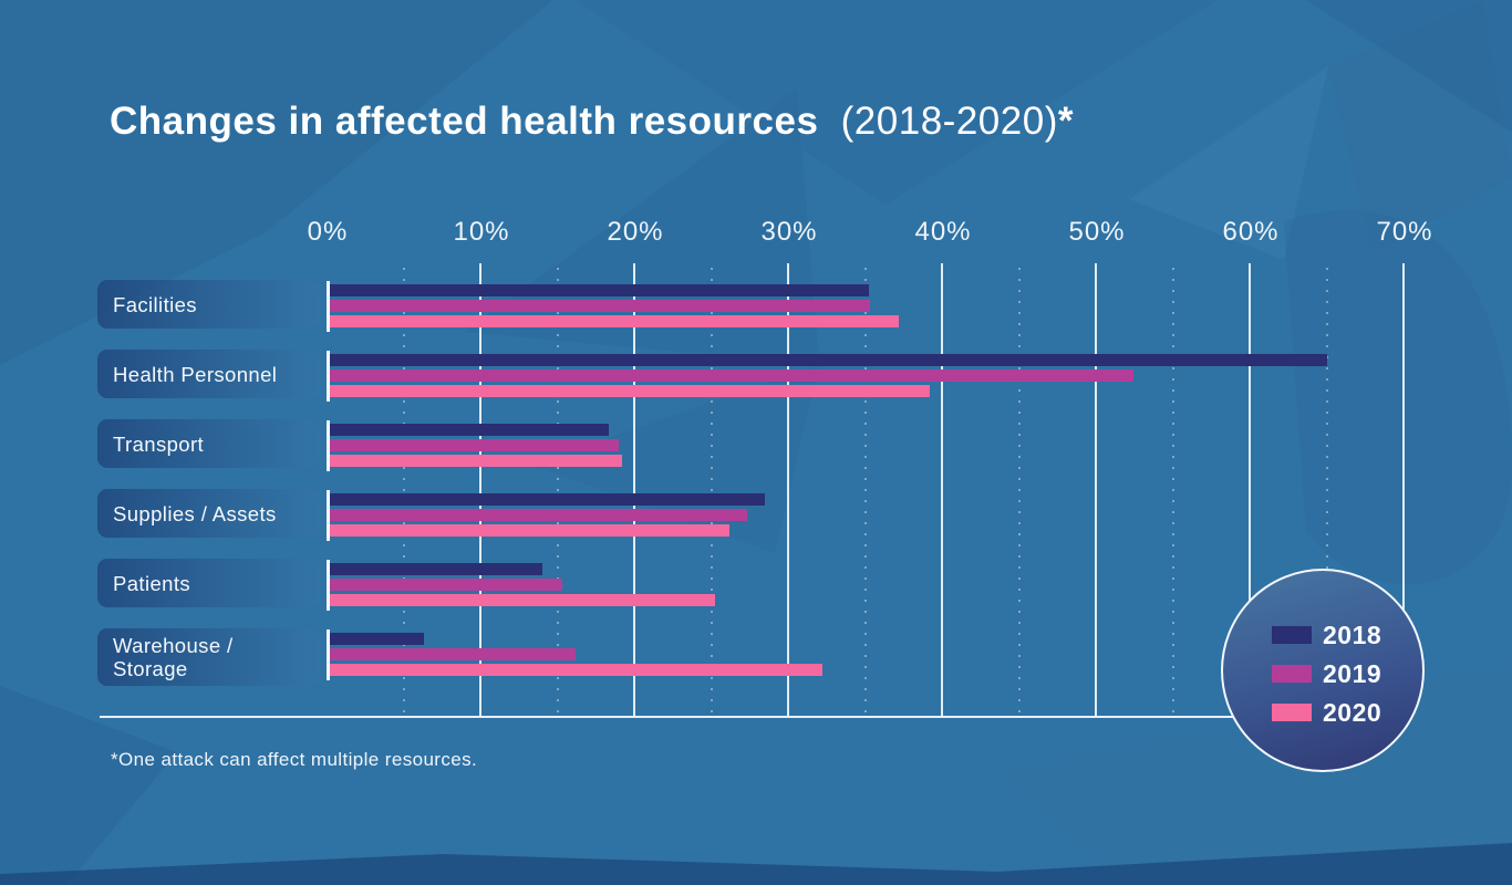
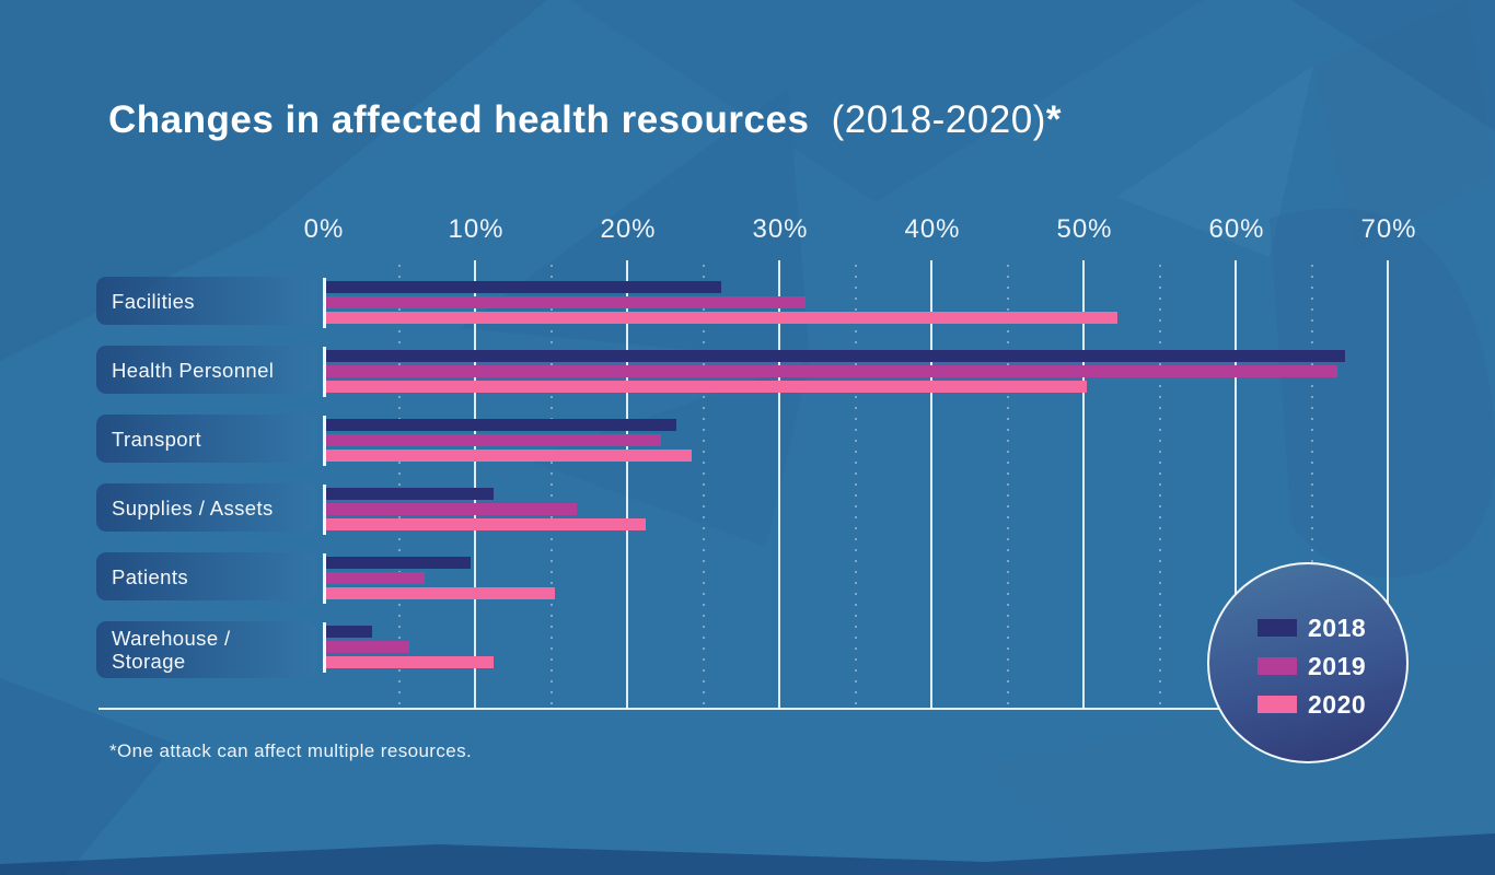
2018/Facilities: 35.0% -> 26.0%
2019/Facilities: 35.1% -> 31.5%
2020/Facilities: 37% -> 52%
2018/Health Personnel: 64.8% -> 67.0%
2019/Health Personnel: 52.2% -> 66.5%
2020/Health Personnel: 39% -> 50%
2018/Transport: 18.1% -> 23.0%
2019/Transport: 18.8% -> 22.0%
2020/Transport: 19% -> 24%
2018/Supplies / Assets: 28.3% -> 11.0%
2019/Supplies / Assets: 27.1% -> 16.5%
2020/Supplies / Assets: 26% -> 21%
2018/Patients: 13.8% -> 9.5%
2019/Patients: 15.1% -> 6.5%
2020/Patients: 25% -> 15%
2018/Warehouse / Storage: 6.1% -> 3.0%
2019/Warehouse / Storage: 16.0% -> 5.5%
2020/Warehouse / Storage: 32% -> 11%
